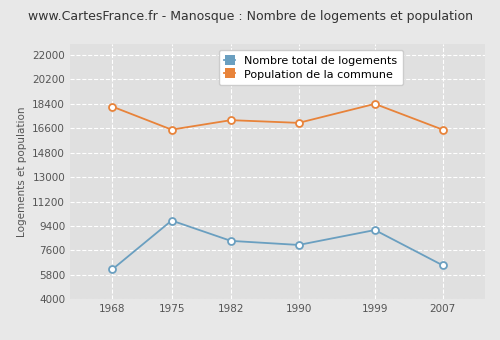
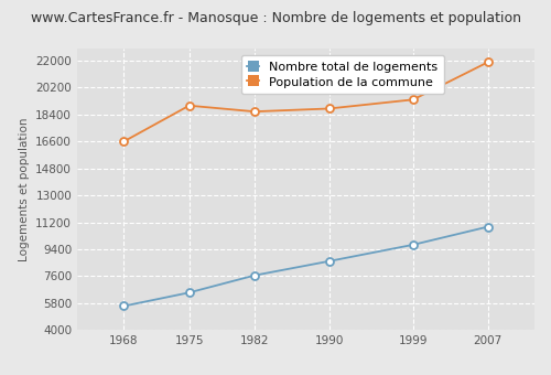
Nombre total de logements/1968: 6200 -> 5600
Population de la commune/1968: 18200 -> 16600
Nombre total de logements/1975: 9800 -> 6500
Population de la commune/1975: 16500 -> 19000
Nombre total de logements/1982: 8300 -> 7600
Population de la commune/1982: 17200 -> 18600
Nombre total de logements/1990: 8000 -> 8600
Population de la commune/1990: 17000 -> 18800
Nombre total de logements/1999: 9100 -> 9700
Population de la commune/1999: 18400 -> 19400
Nombre total de logements/2007: 6500 -> 10900
Population de la commune/2007: 16500 -> 21900
